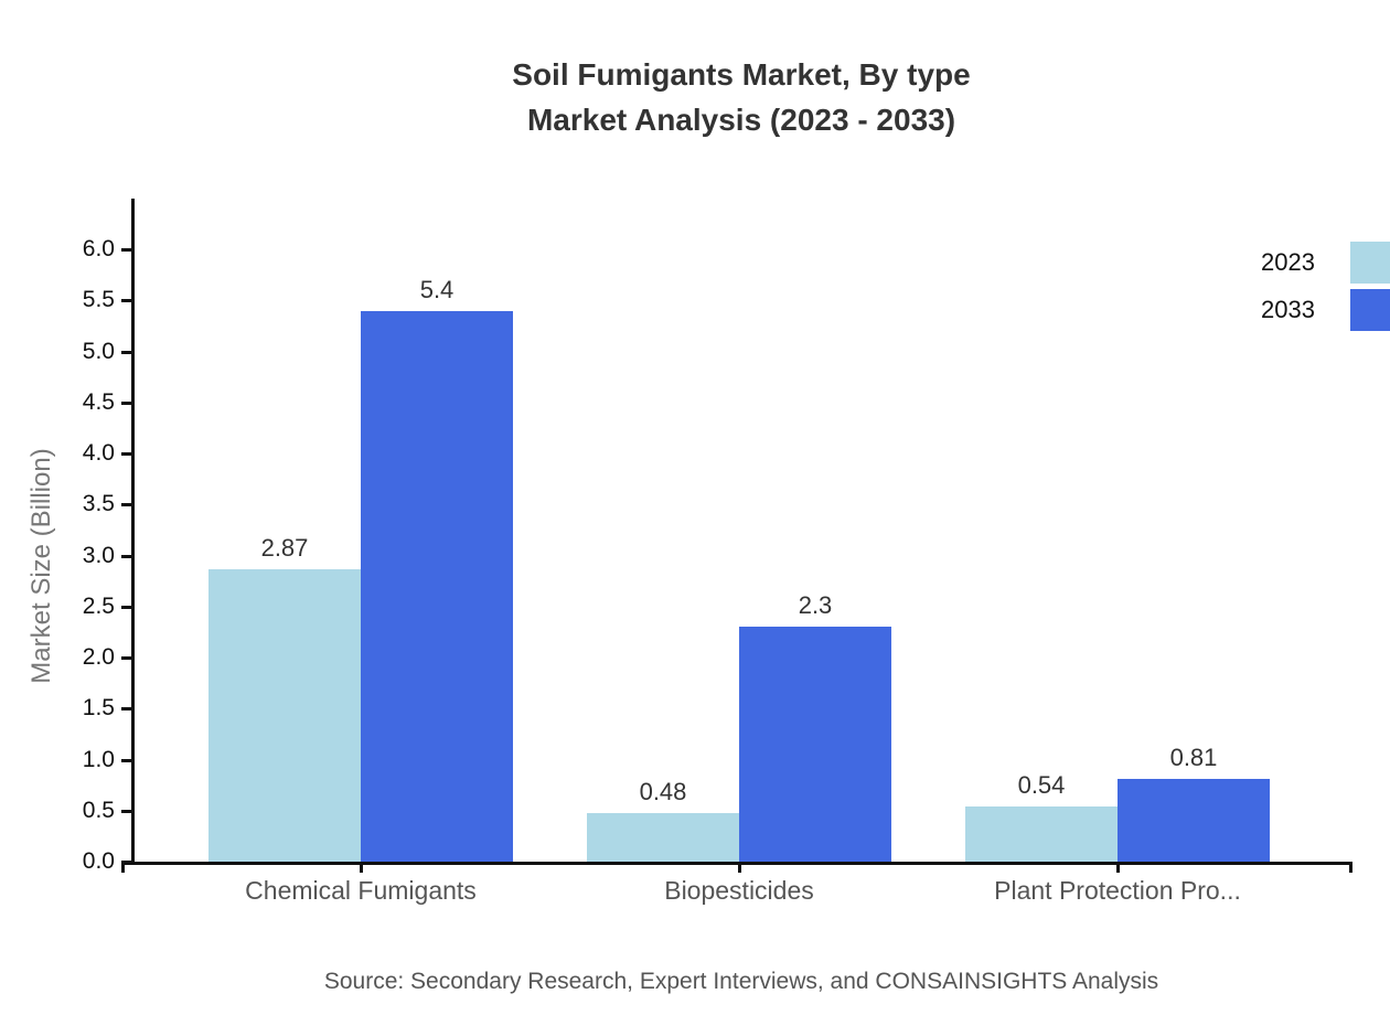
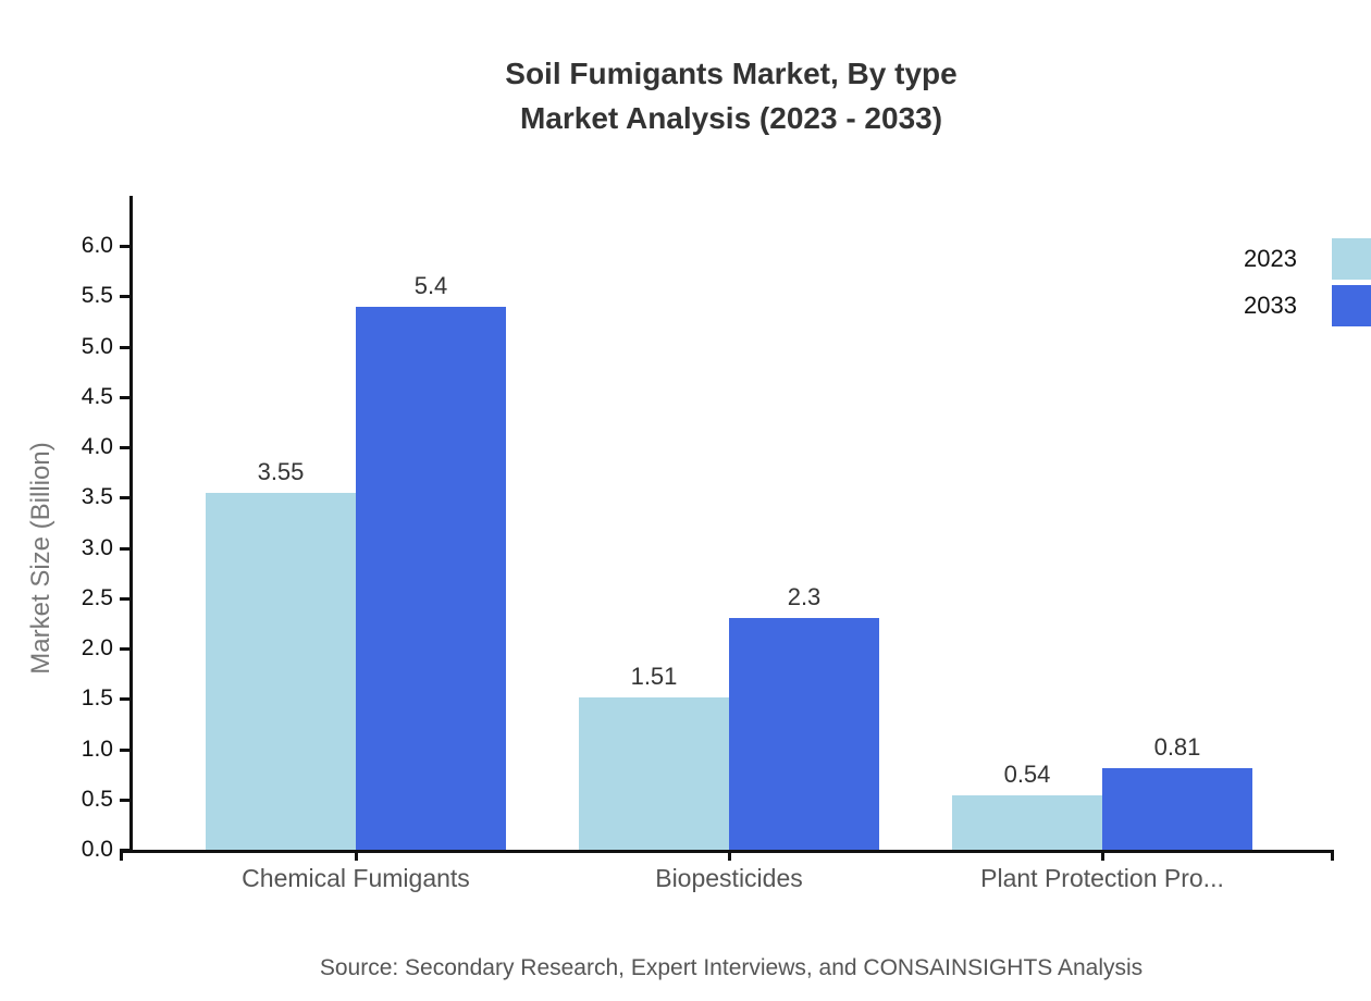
2023/Chemical Fumigants: 2.87 -> 3.55
2023/Biopesticides: 0.48 -> 1.51
